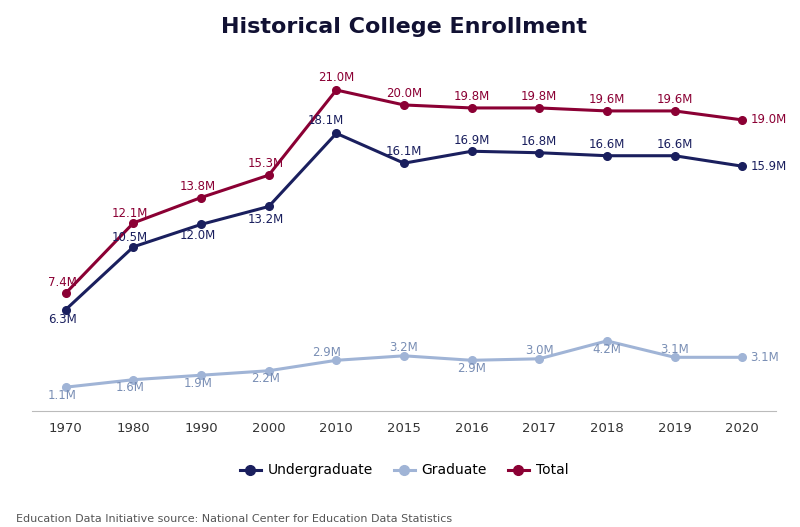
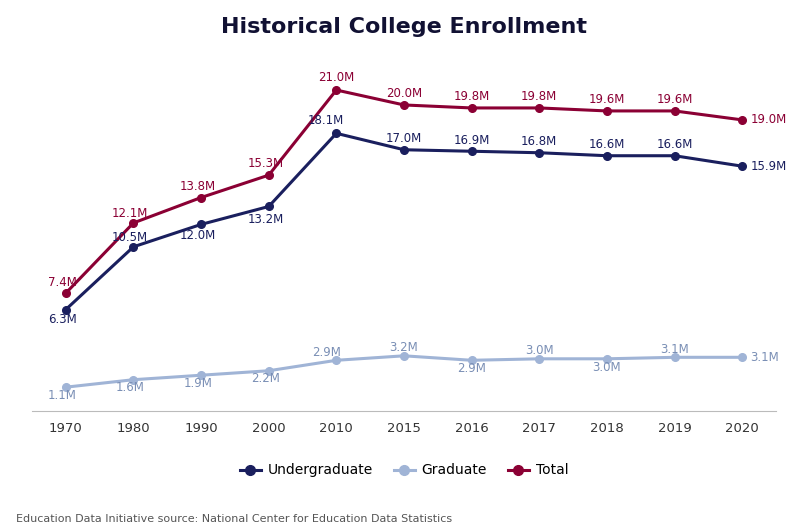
Undergraduate/2015: 16.1M -> 17.0M
Graduate/2018: 4.2M -> 3.0M
